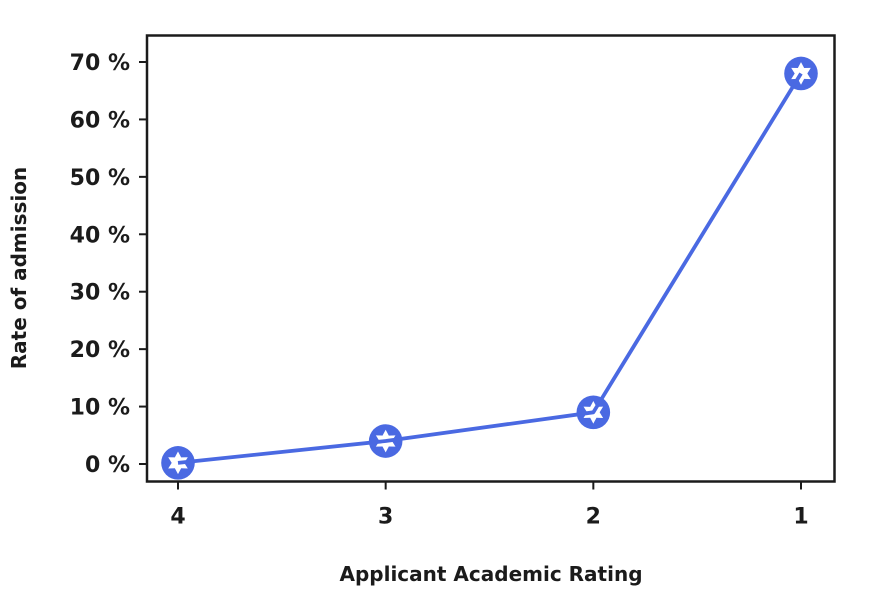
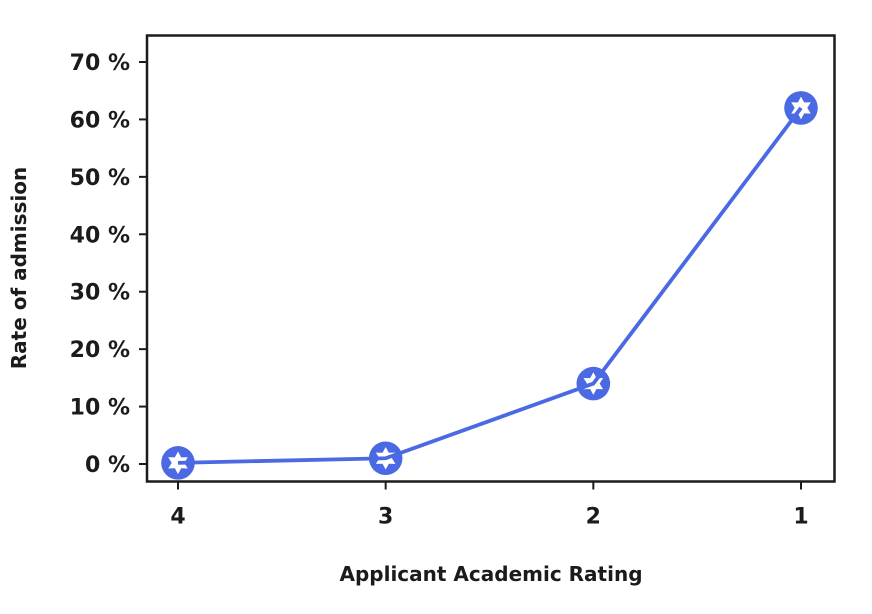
3: 4% -> 1%
2: 9% -> 14%
1: 68% -> 62%
